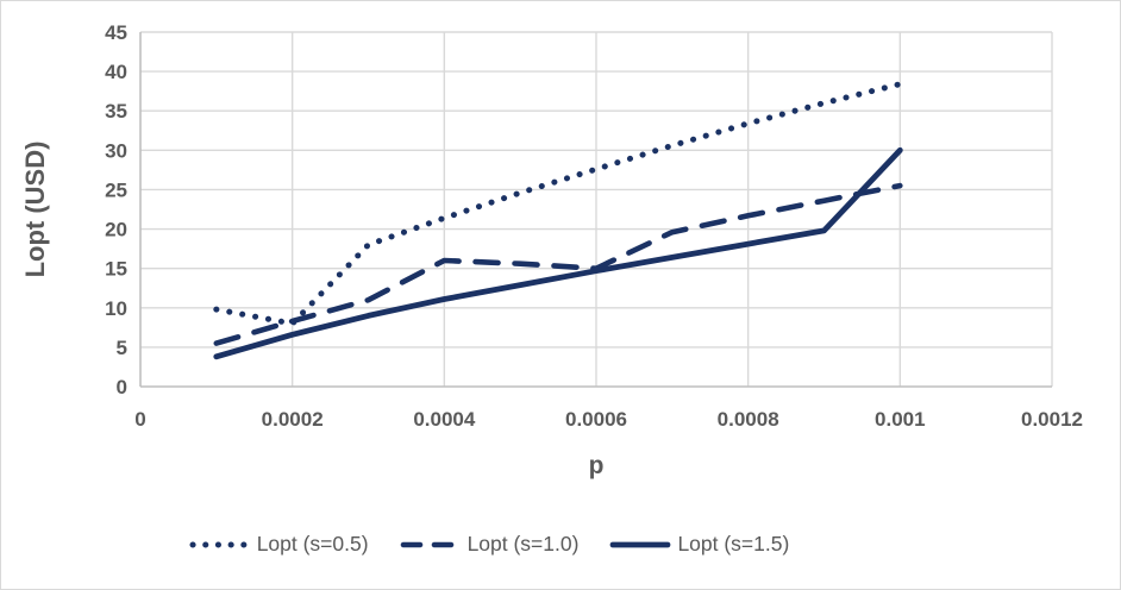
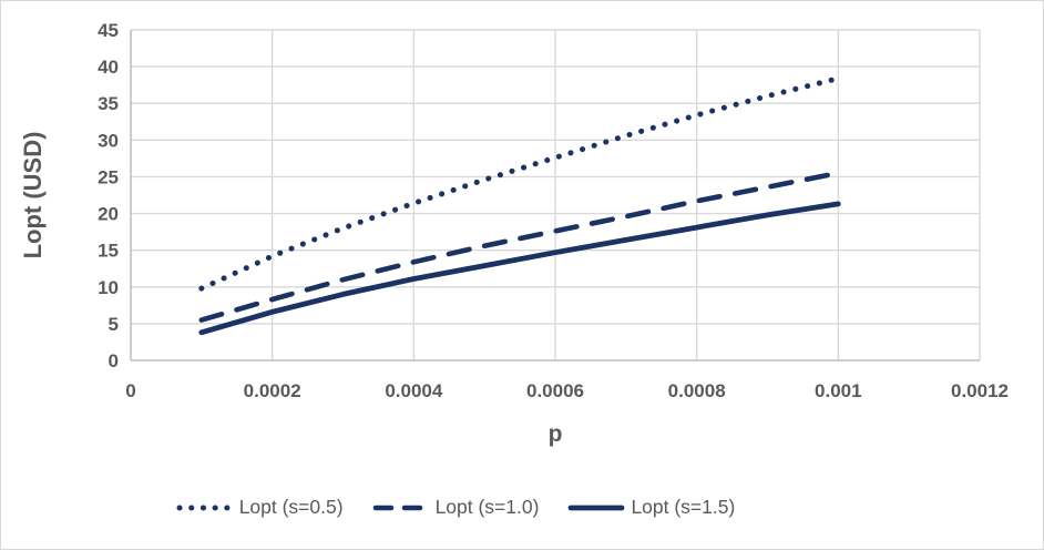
Lopt (s=0.5)/0.0002: 8 -> 14
Lopt (s=1.0)/0.0004: 16 -> 13
Lopt (s=1.0)/0.0006: 15 -> 18
Lopt (s=1.5)/0.001: 30 -> 21
